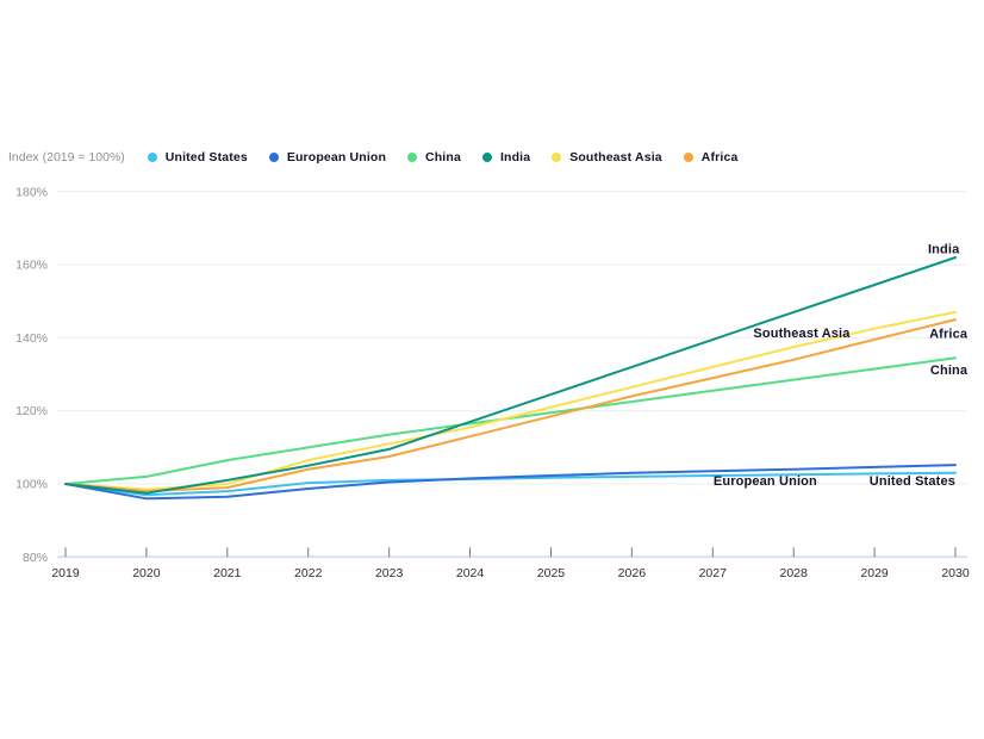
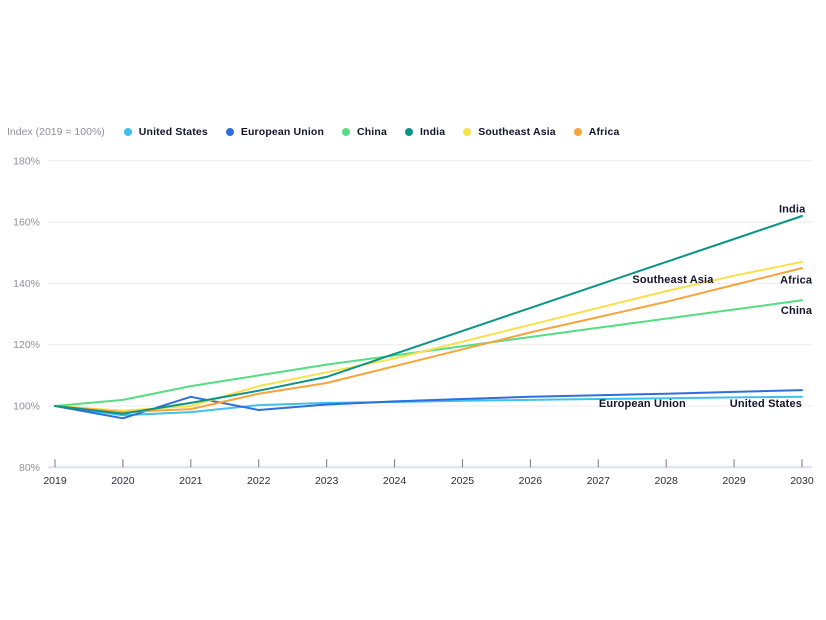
European Union/2021: 96% -> 103%
